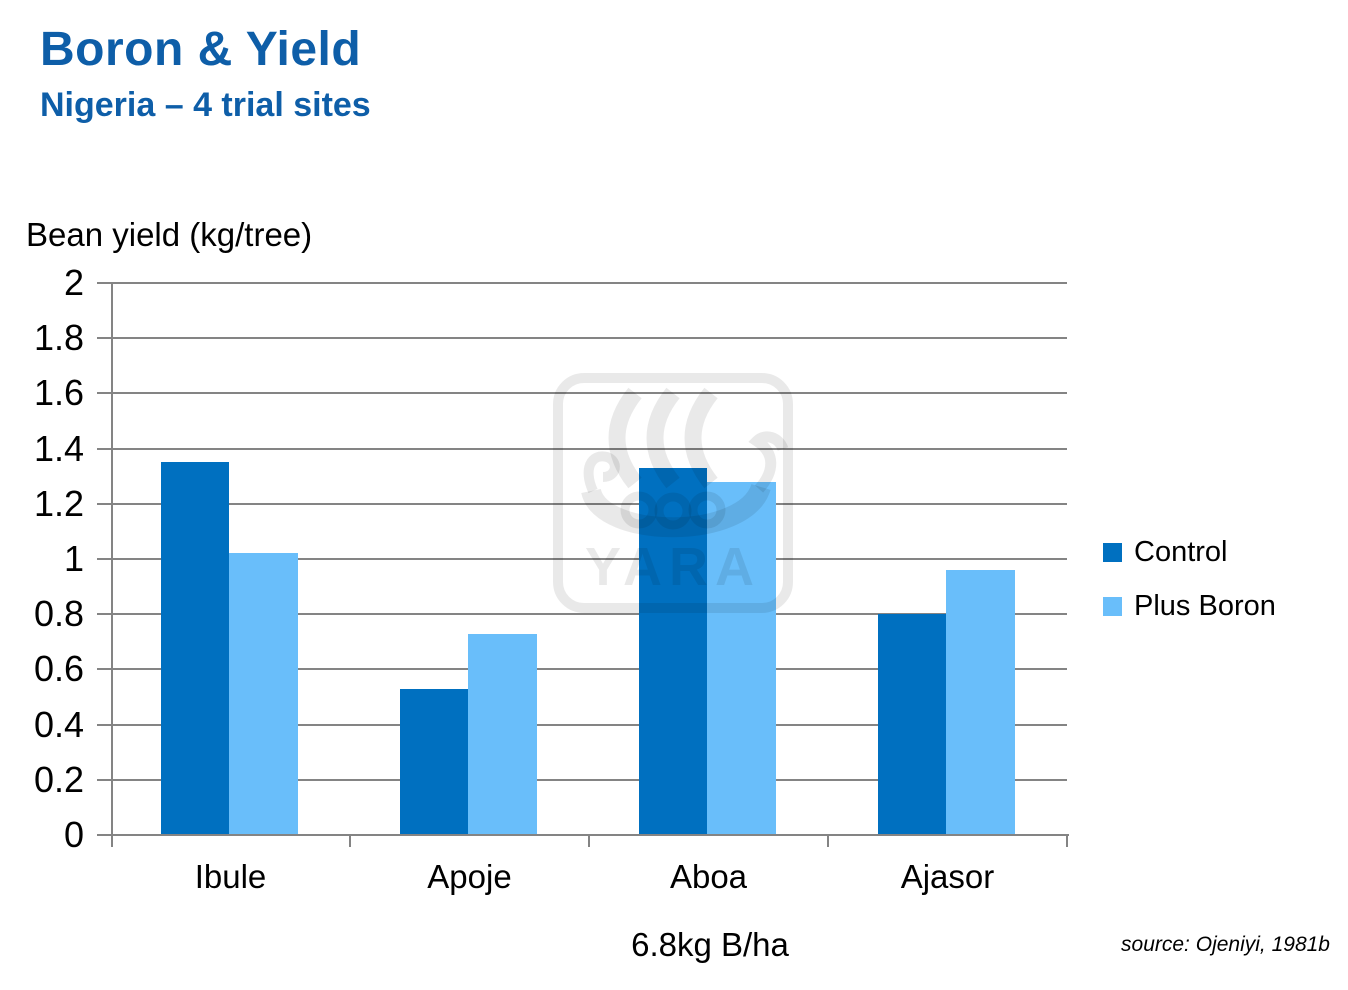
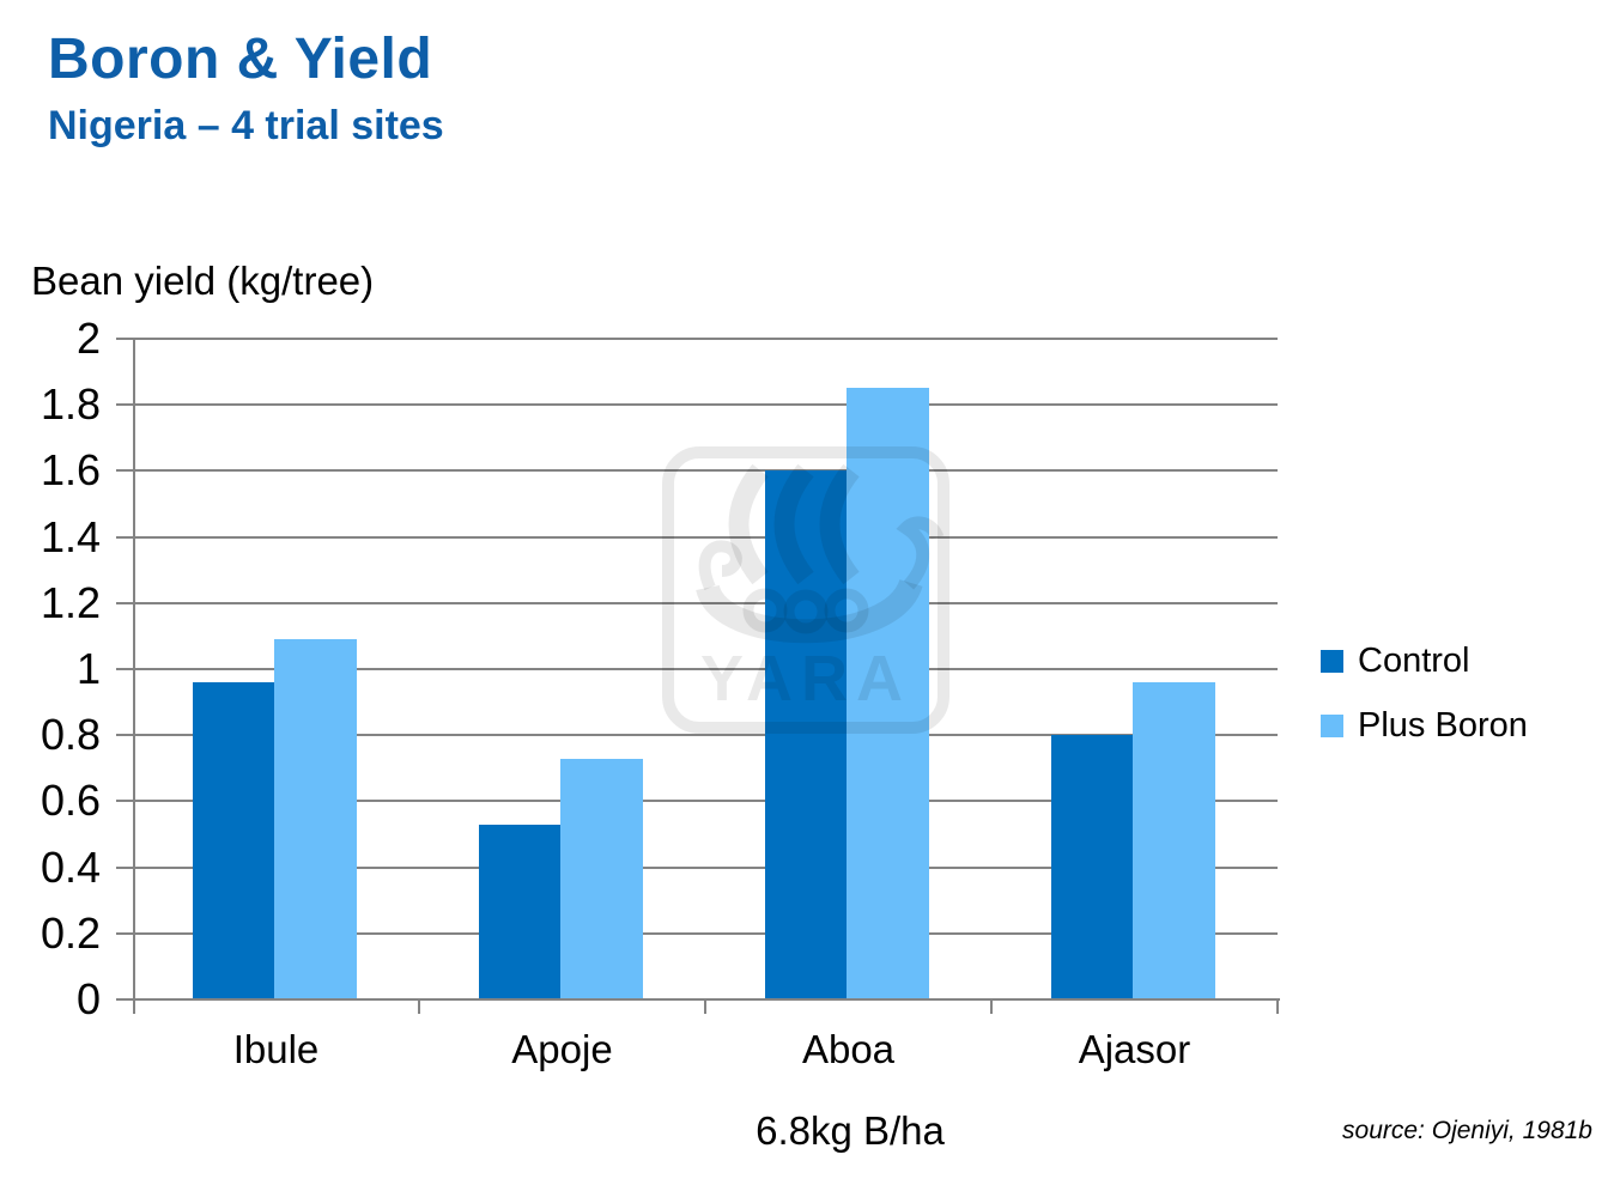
Control/Ibule: 1.35 -> 0.96
Plus Boron/Ibule: 1.02 -> 1.09
Control/Aboa: 1.33 -> 1.60
Plus Boron/Aboa: 1.28 -> 1.85
